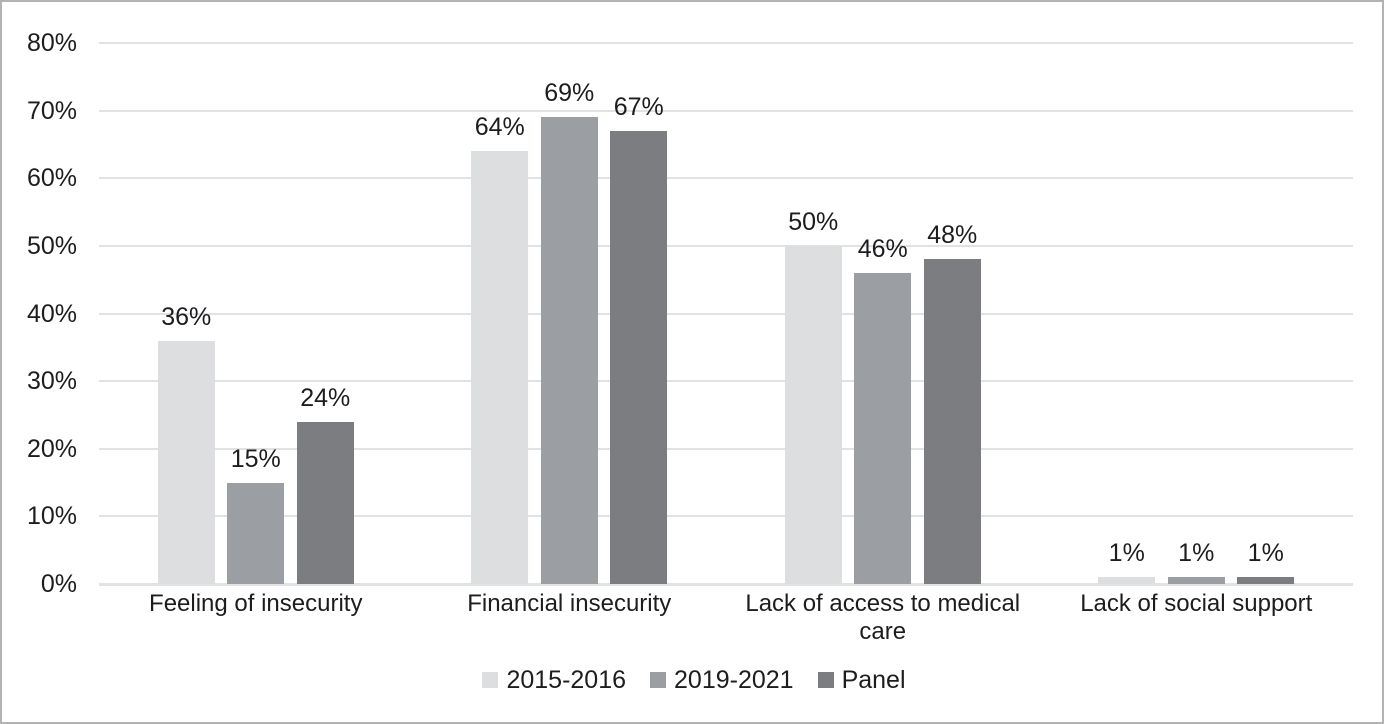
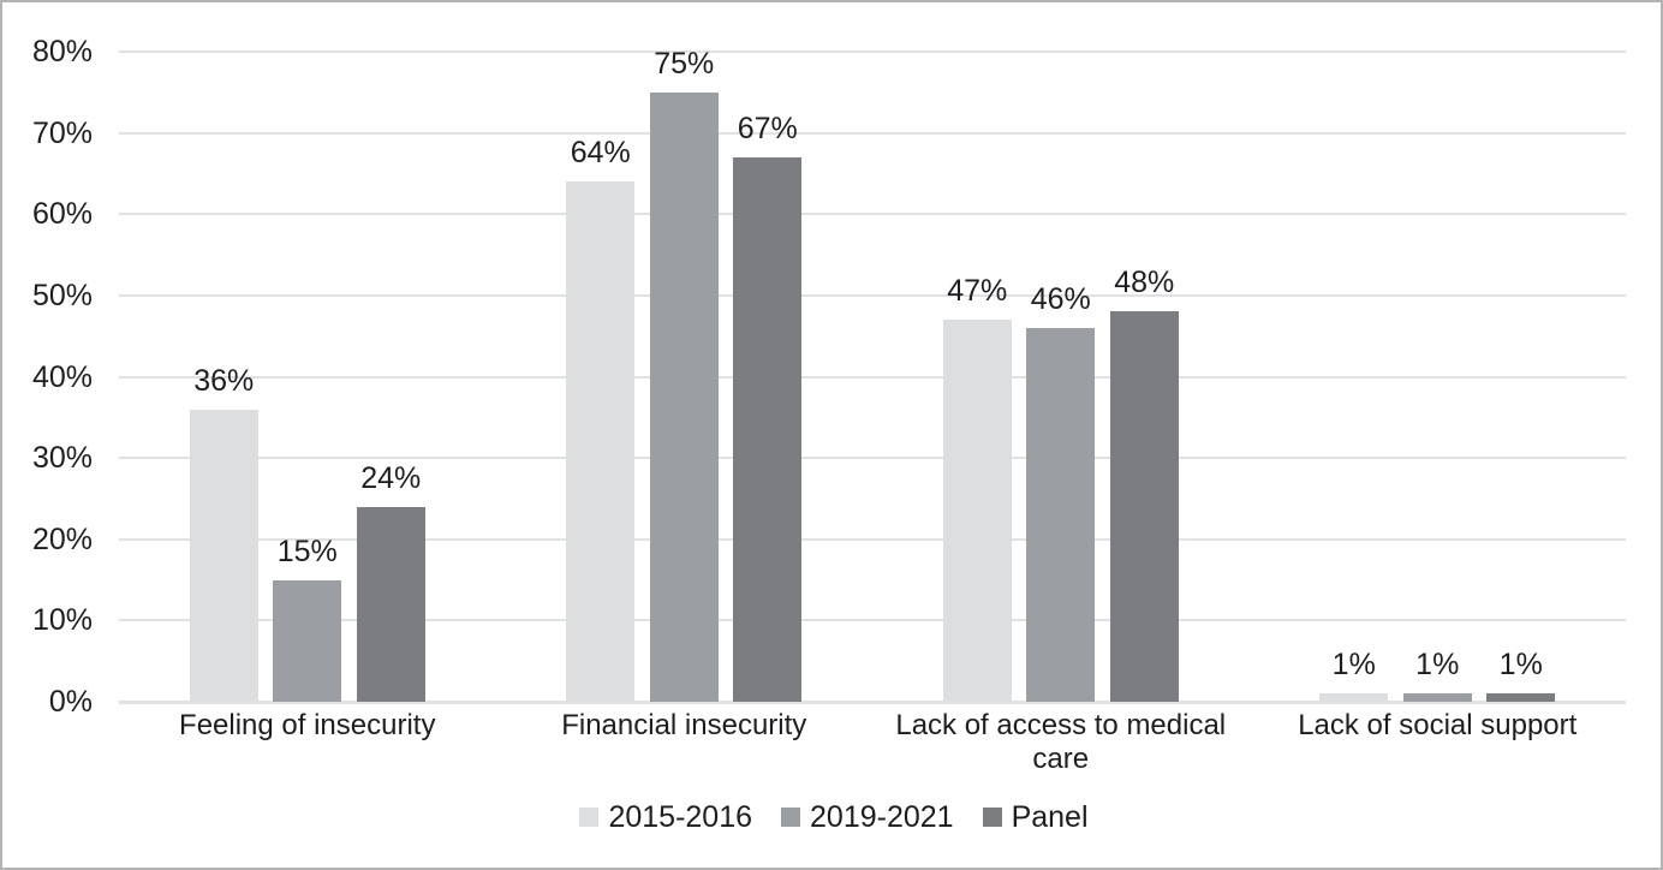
2019-2021/Financial insecurity: 69% -> 75%
2015-2016/Lack of access to medical care: 50% -> 47%
